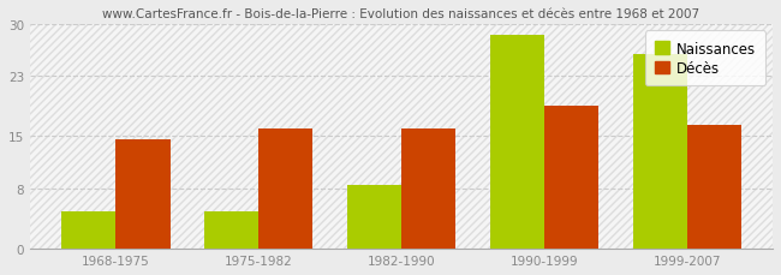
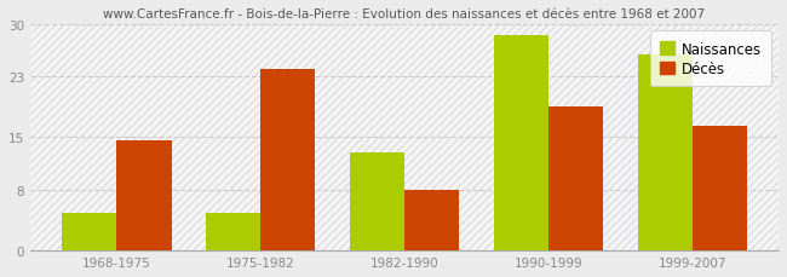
Décès/1975-1982: 16.0 -> 24.0
Naissances/1982-1990: 8.5 -> 13.0
Décès/1982-1990: 16.0 -> 8.0
